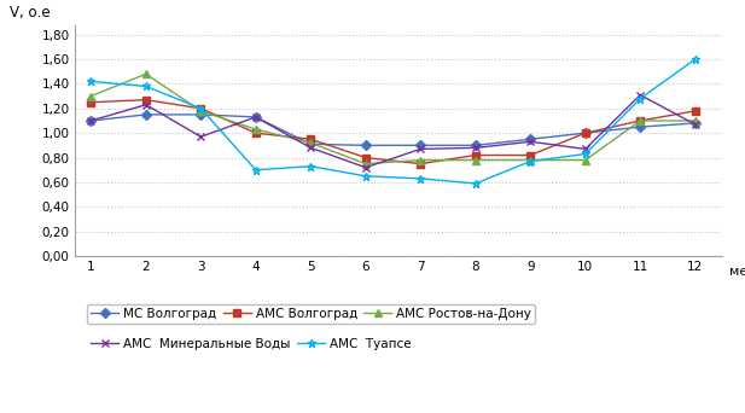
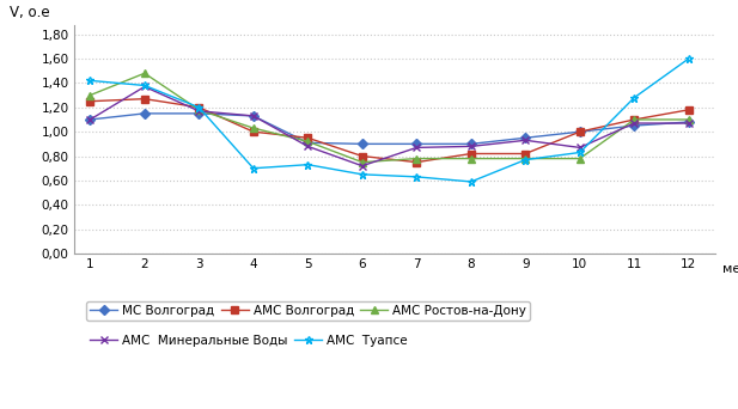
АМС Минеральные Воды/2: 1,23 -> 1,37
АМС Минеральные Воды/3: 0,97 -> 1,17
АМС Минеральные Воды/11: 1,31 -> 1,07
